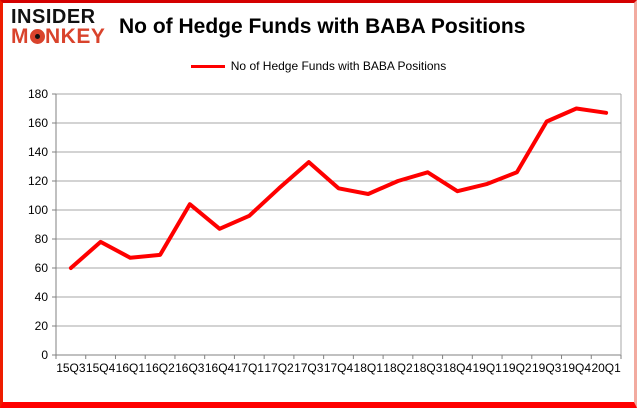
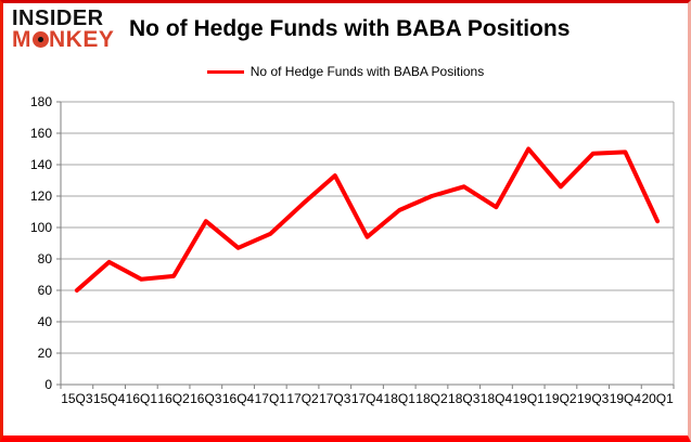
17Q4: 115 -> 94
19Q1: 118 -> 150
19Q3: 161 -> 147
19Q4: 170 -> 148
20Q1: 167 -> 104
